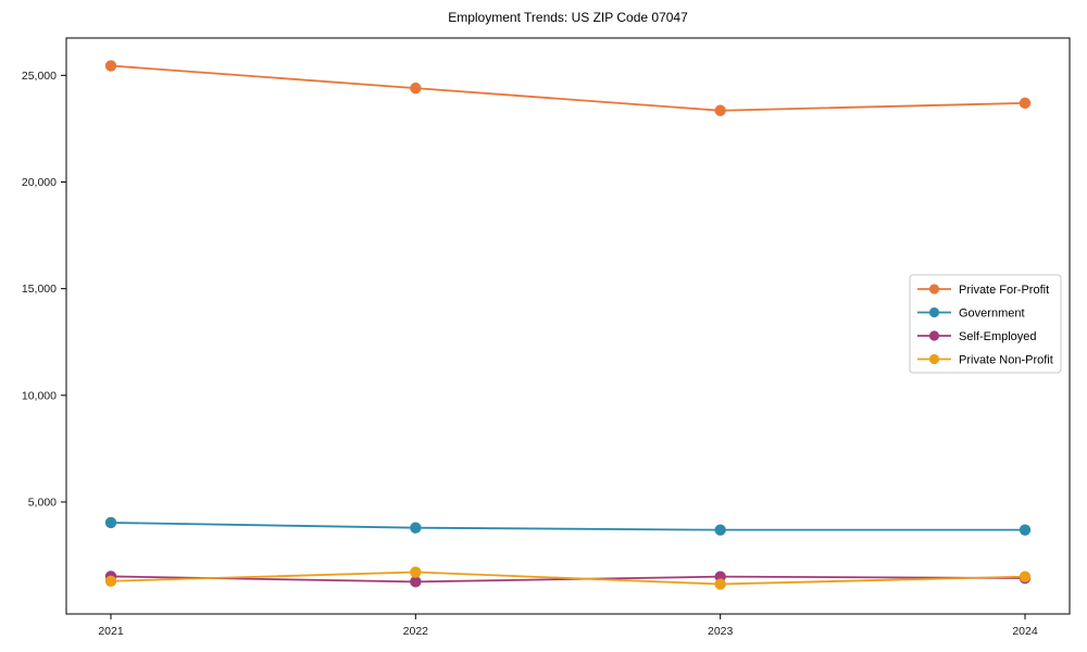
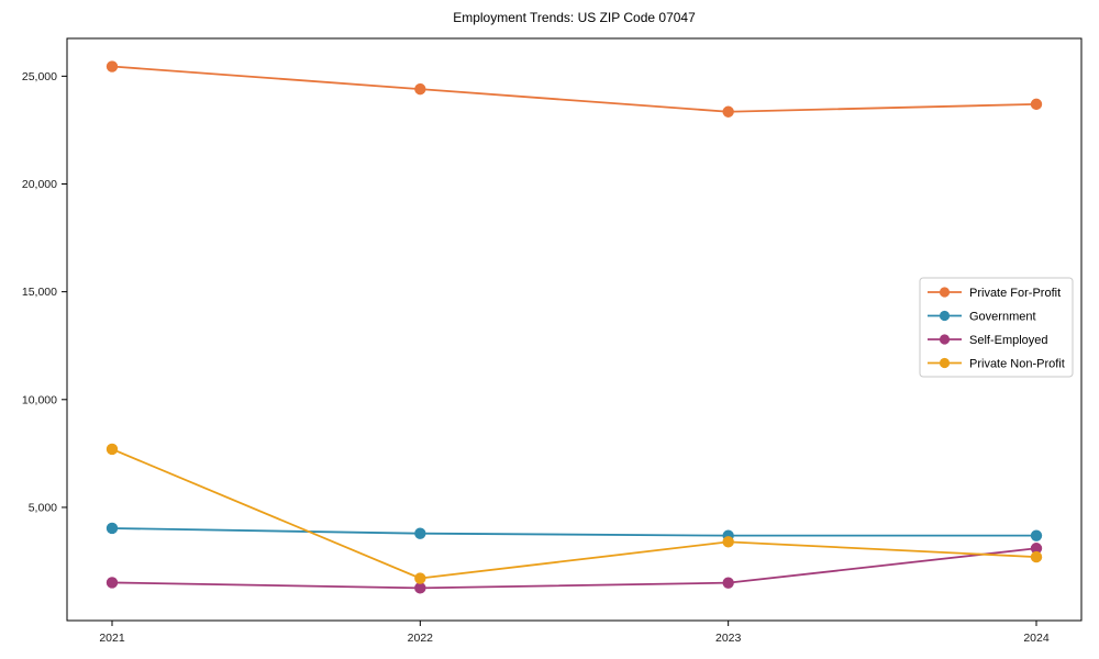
Private Non-Profit/2021: 1300 -> 7700
Private Non-Profit/2023: 1200 -> 3400
Self-Employed/2024: 1400 -> 3100
Private Non-Profit/2024: 1500 -> 2700
